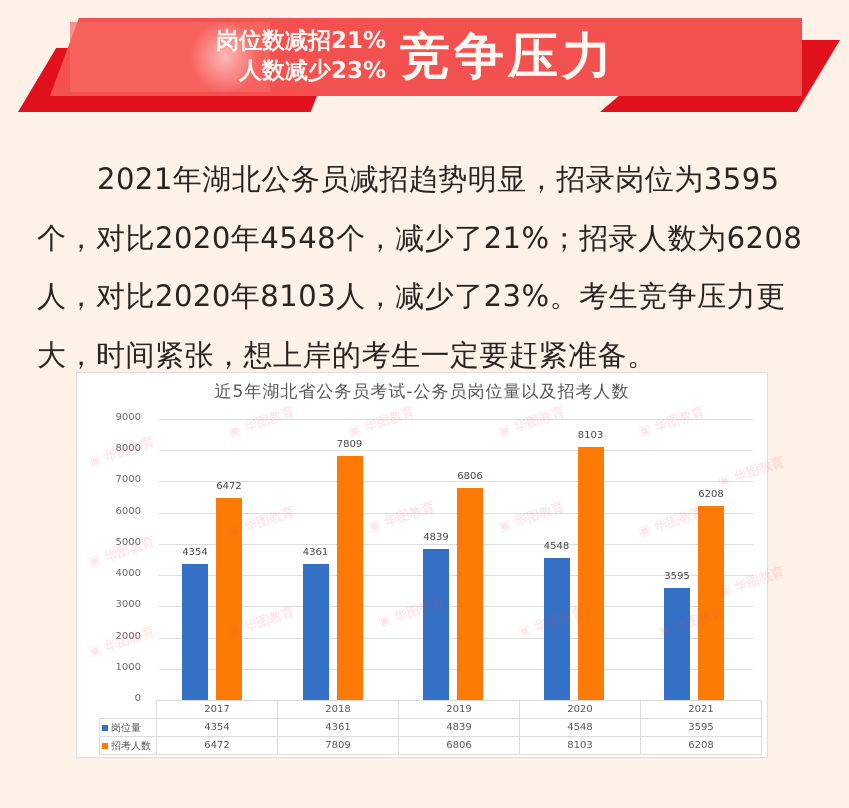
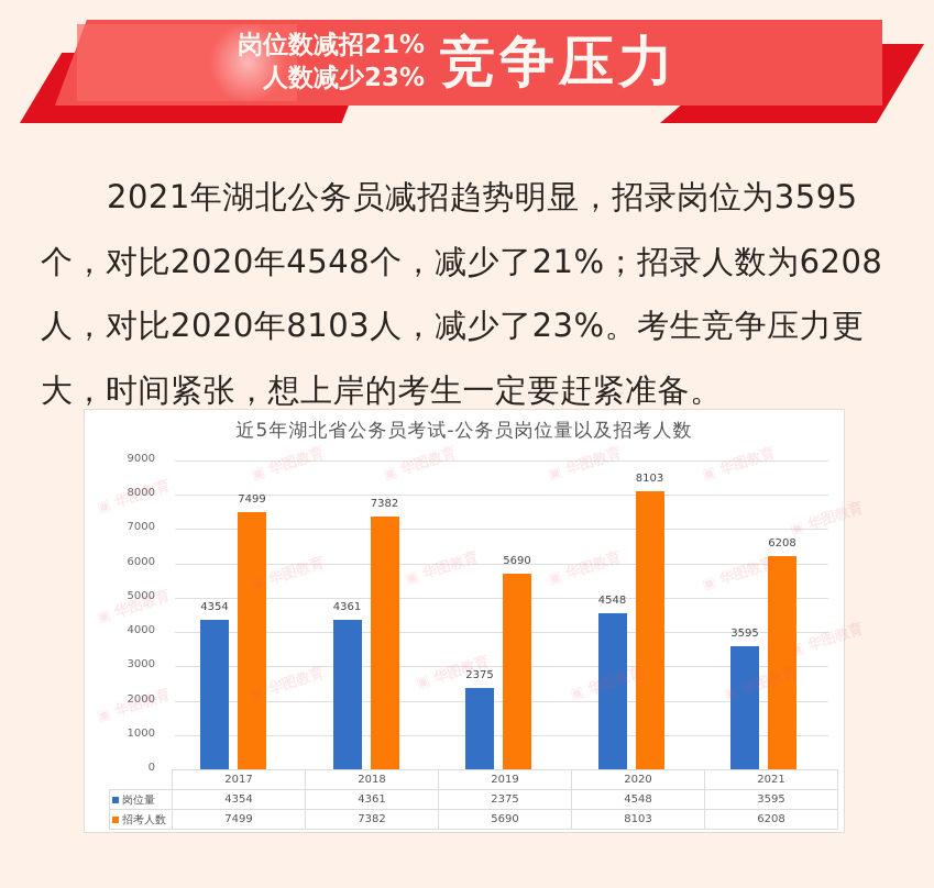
招考人数/2017: 6472 -> 7499
招考人数/2018: 7809 -> 7382
岗位量/2019: 4839 -> 2375
招考人数/2019: 6806 -> 5690
